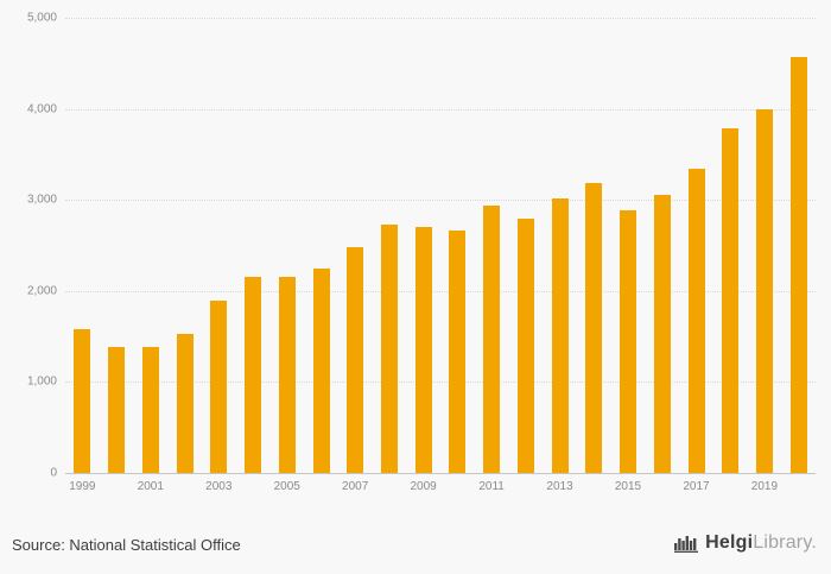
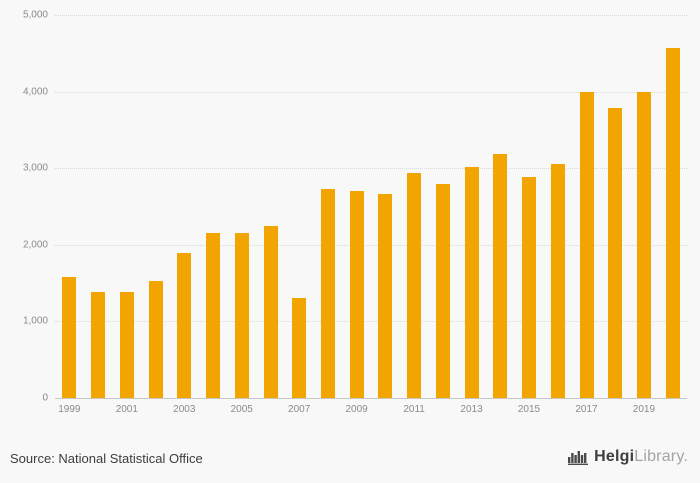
2007: 2500 -> 1300
2017: 3300 -> 4000
